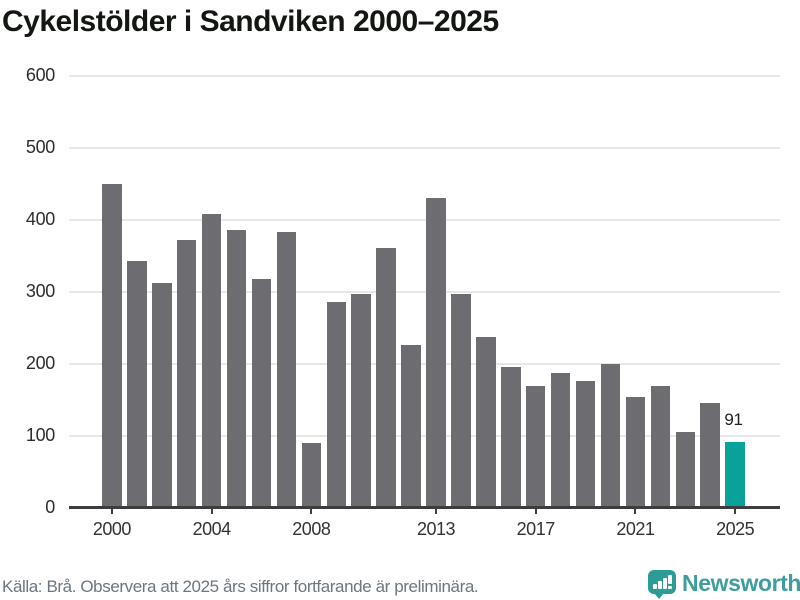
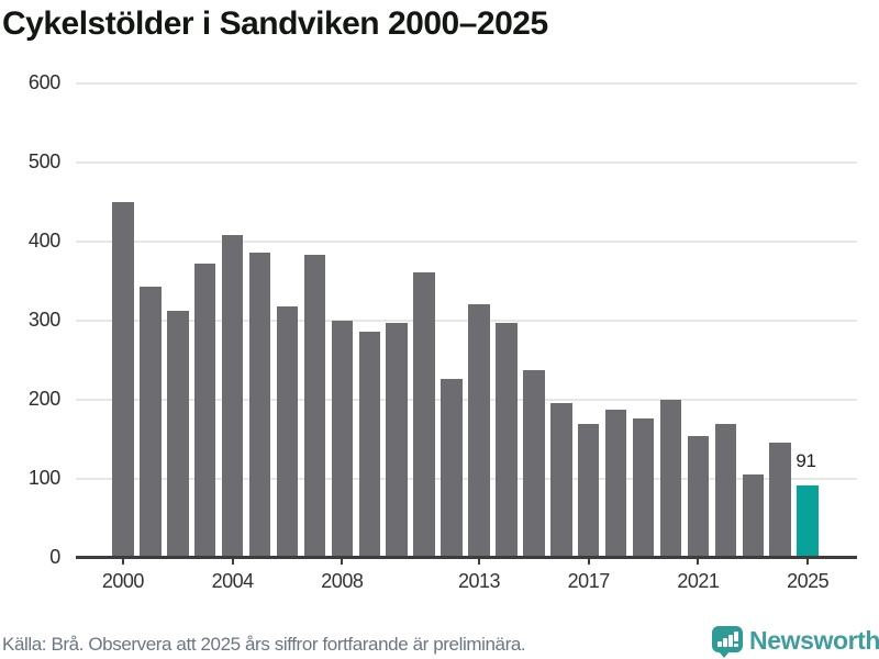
2008: 90 -> 300
2013: 430 -> 320
